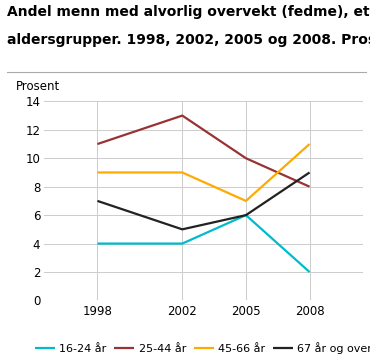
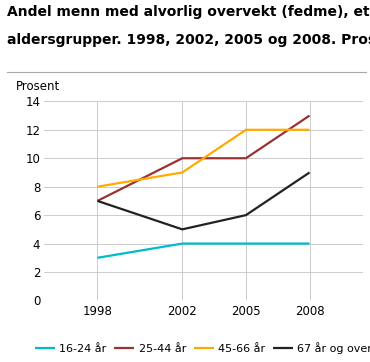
16-24 år/1998: 4 -> 3
25-44 år/1998: 11 -> 7
45-66 år/1998: 9 -> 8
25-44 år/2002: 13 -> 10
16-24 år/2005: 6 -> 4
45-66 år/2005: 7 -> 12
16-24 år/2008: 2 -> 4
25-44 år/2008: 8 -> 13
45-66 år/2008: 11 -> 12
